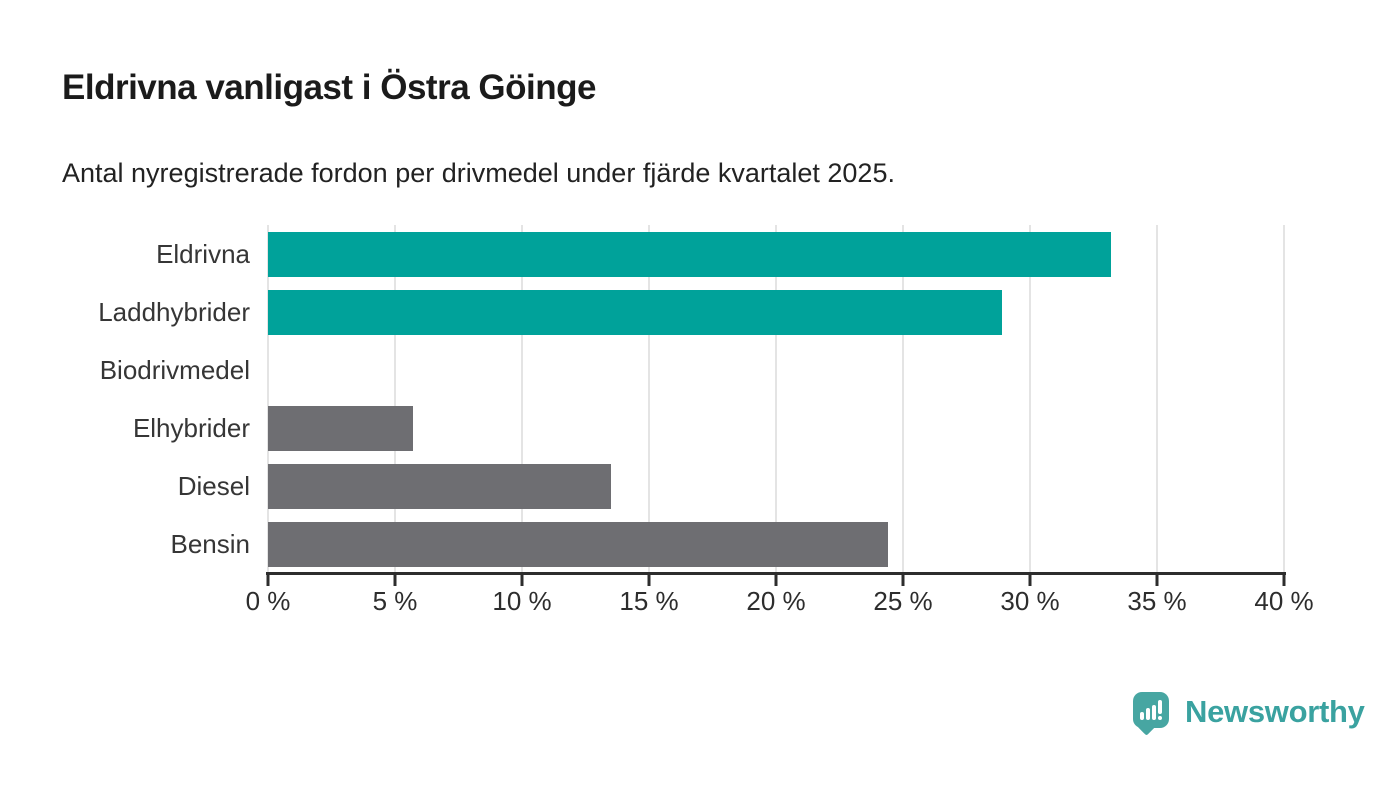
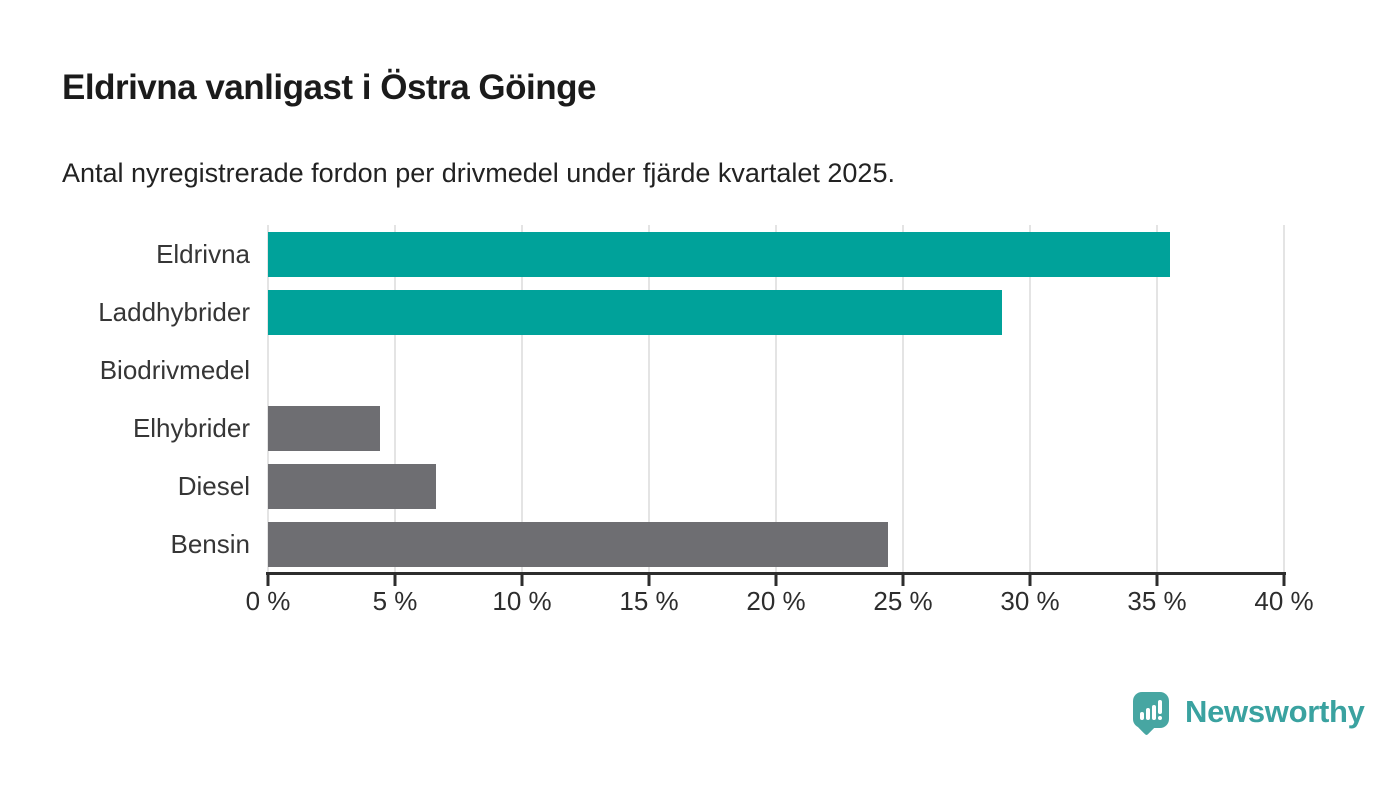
Eldrivna: 33.2% -> 35.5%
Elhybrider: 5.7% -> 4.4%
Diesel: 13.5% -> 6.6%
